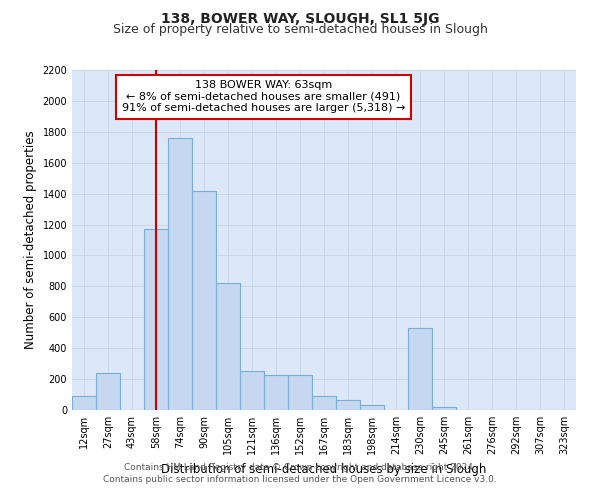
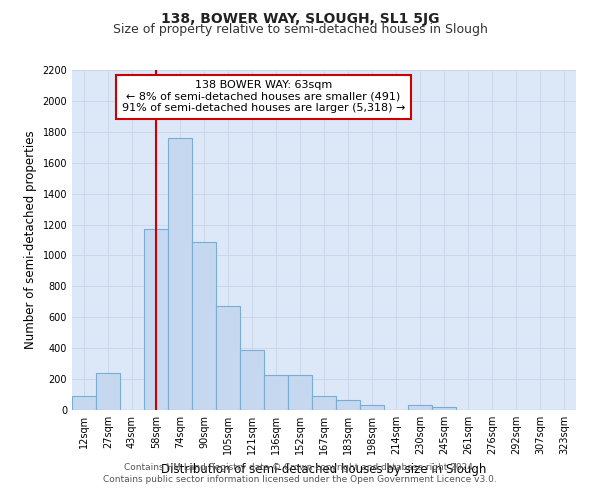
90sqm: 1420 -> 1090
105sqm: 820 -> 670
121sqm: 250 -> 390
230sqm: 530 -> 30
